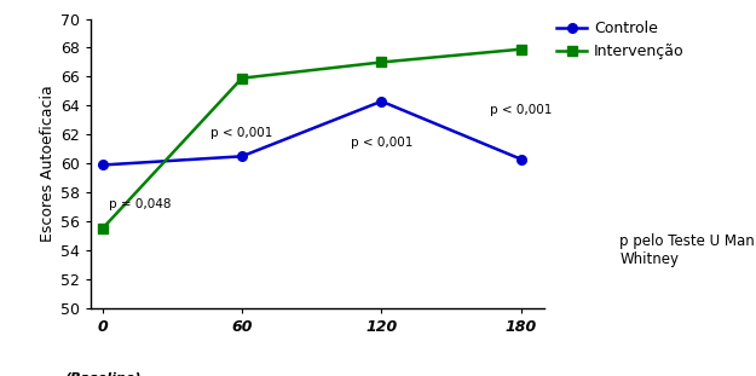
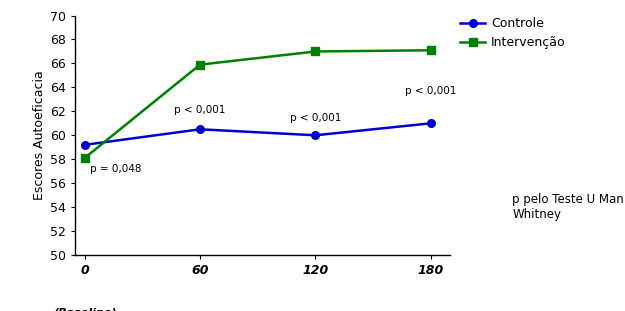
Controle/0: 59.9 -> 59.2
Intervenção/0: 55.5 -> 58.1
Controle/120: 64.3 -> 60.0
Controle/180: 60.3 -> 61.0
Intervenção/180: 67.9 -> 67.1
